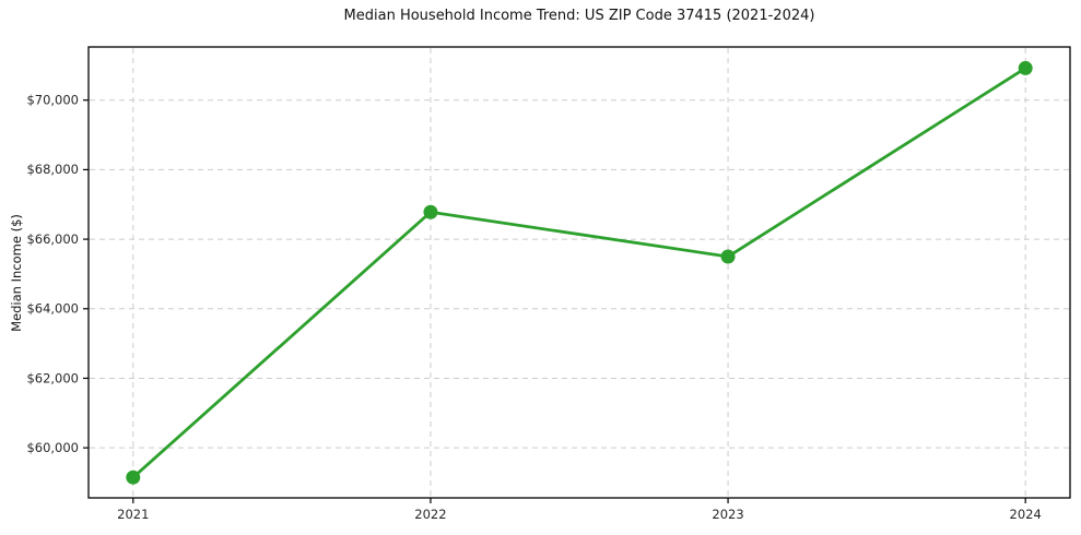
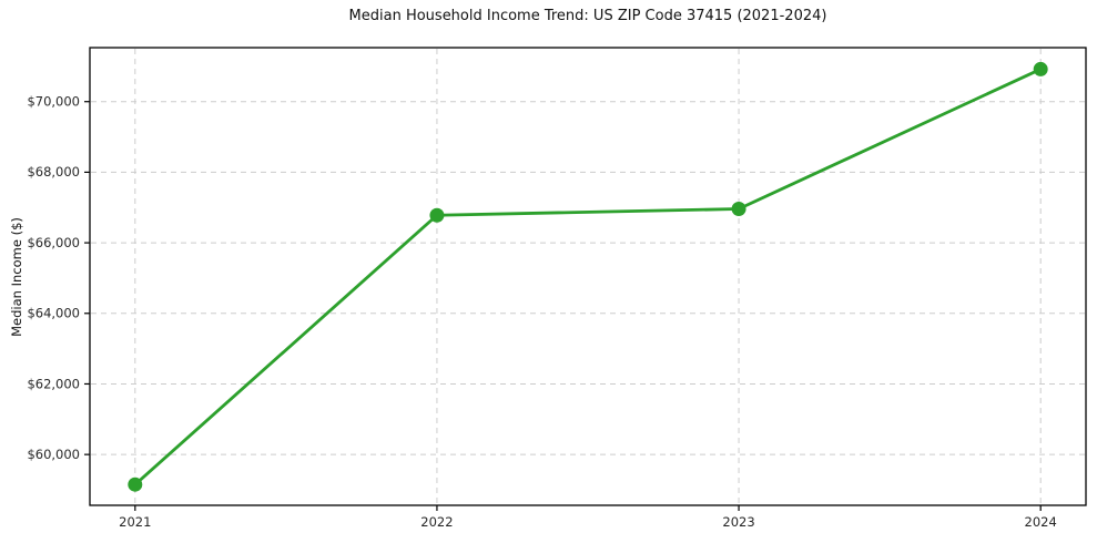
2023: $65500 -> $67000
